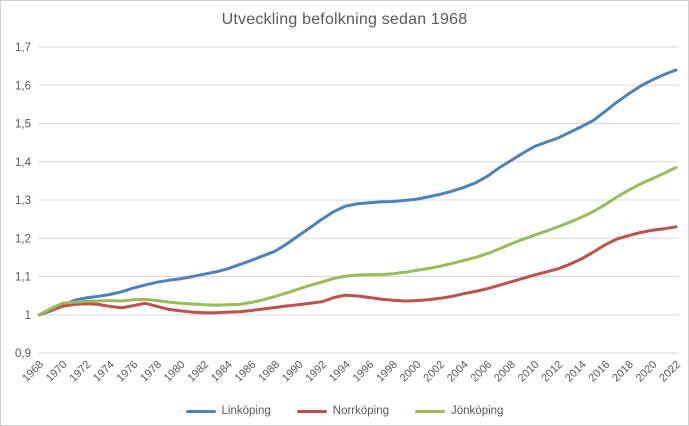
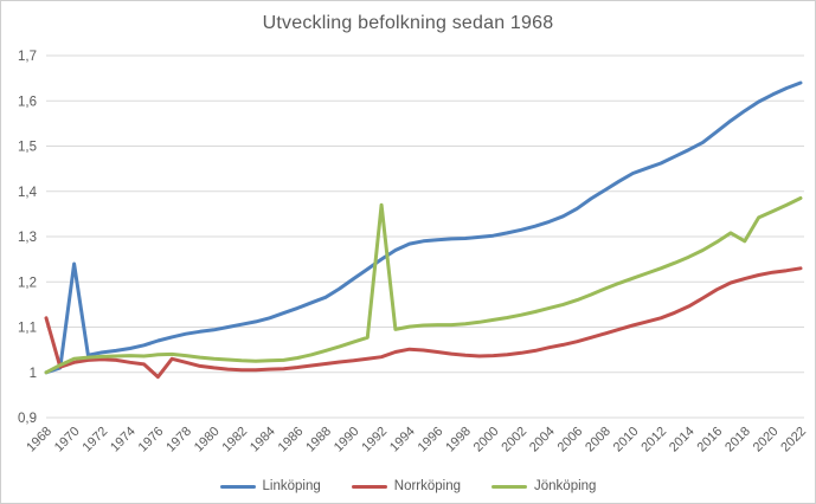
Norrköping/1968: 1,00 -> 1,12
Linköping/1970: 1,02 -> 1,24
Norrköping/1976: 1,02 -> 0,99
Jönköping/1992: 1,09 -> 1,37
Jönköping/2018: 1,33 -> 1,29
